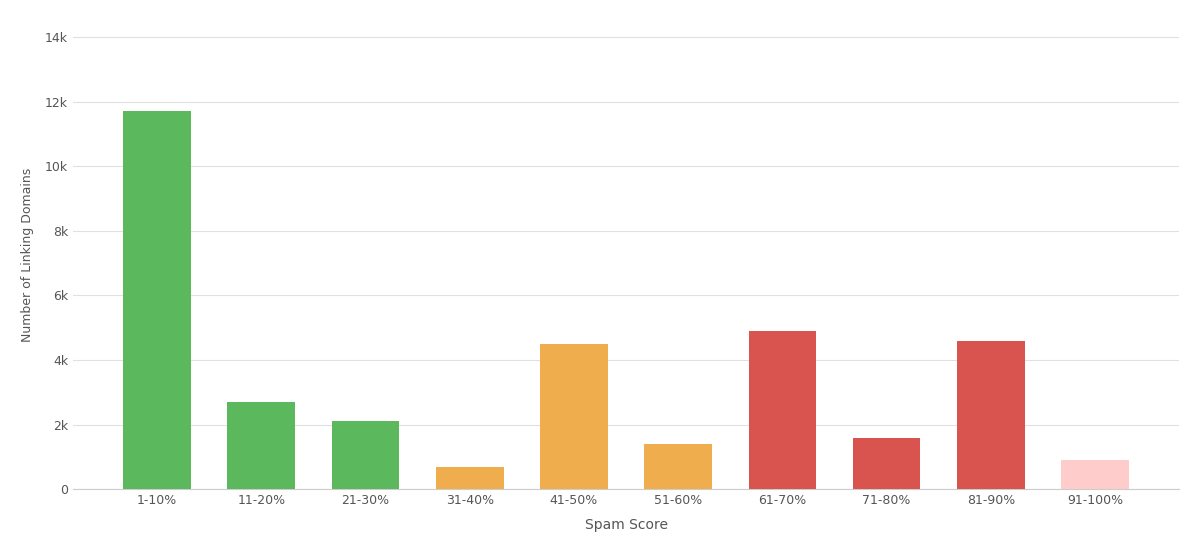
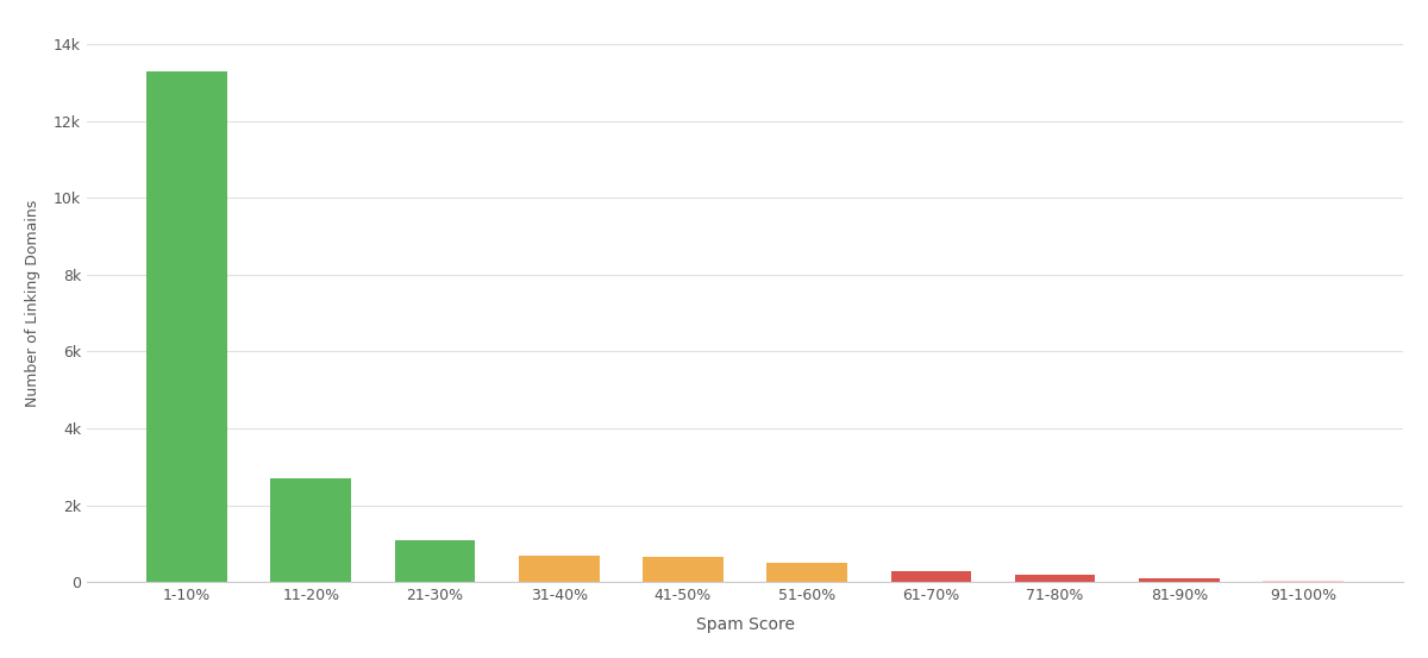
1-10%: 11.70k -> 13.30k
21-30%: 2.10k -> 1.10k
41-50%: 4.50k -> 0.65k
51-60%: 1.40k -> 0.50k
61-70%: 4.90k -> 0.27k
71-80%: 1.60k -> 0.20k
81-90%: 4.60k -> 0.09k
91-100%: 0.90k -> 0.05k
